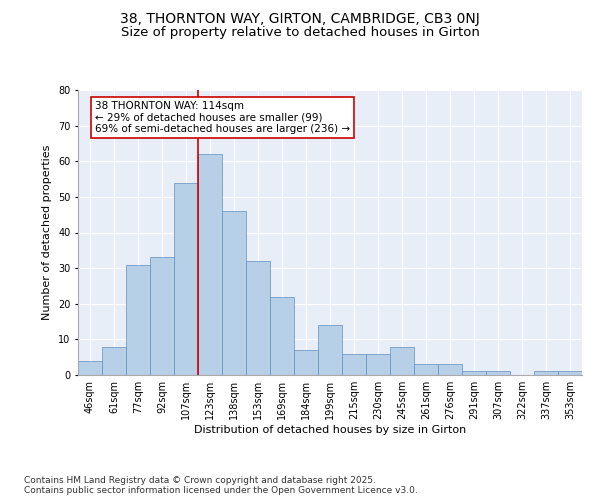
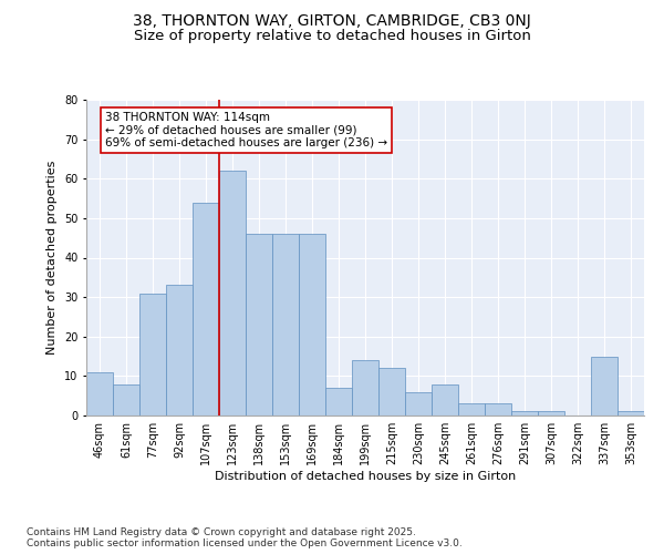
46sqm: 4 -> 11
153sqm: 32 -> 46
169sqm: 22 -> 46
215sqm: 6 -> 12
337sqm: 1 -> 15
